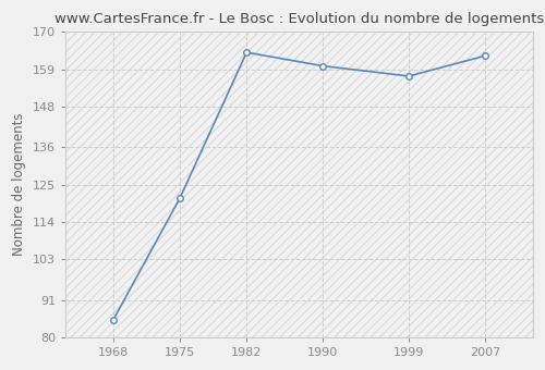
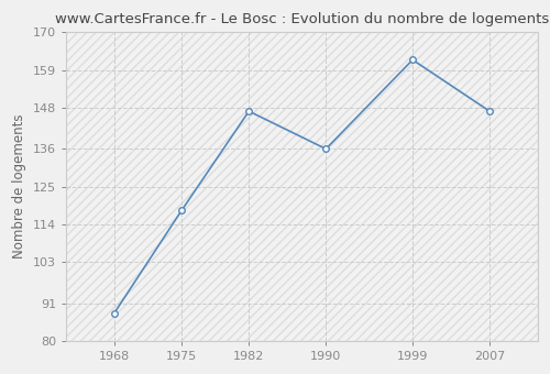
1968: 85 -> 88
1975: 121 -> 118
1982: 164 -> 147
1990: 160 -> 136
1999: 157 -> 162
2007: 163 -> 147
